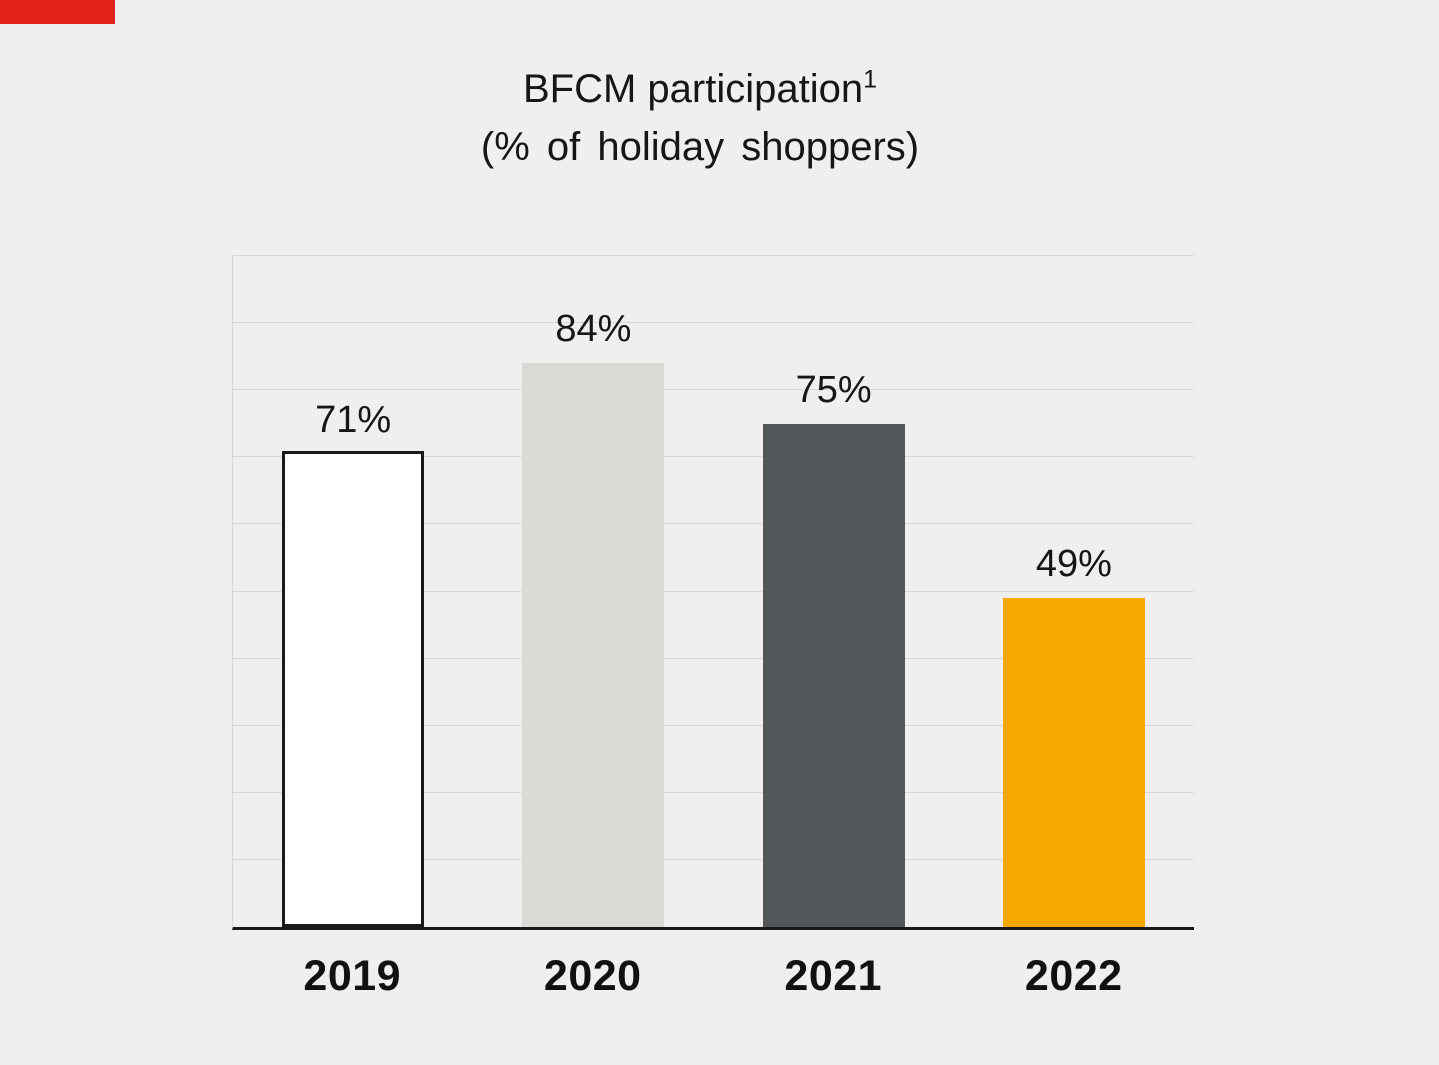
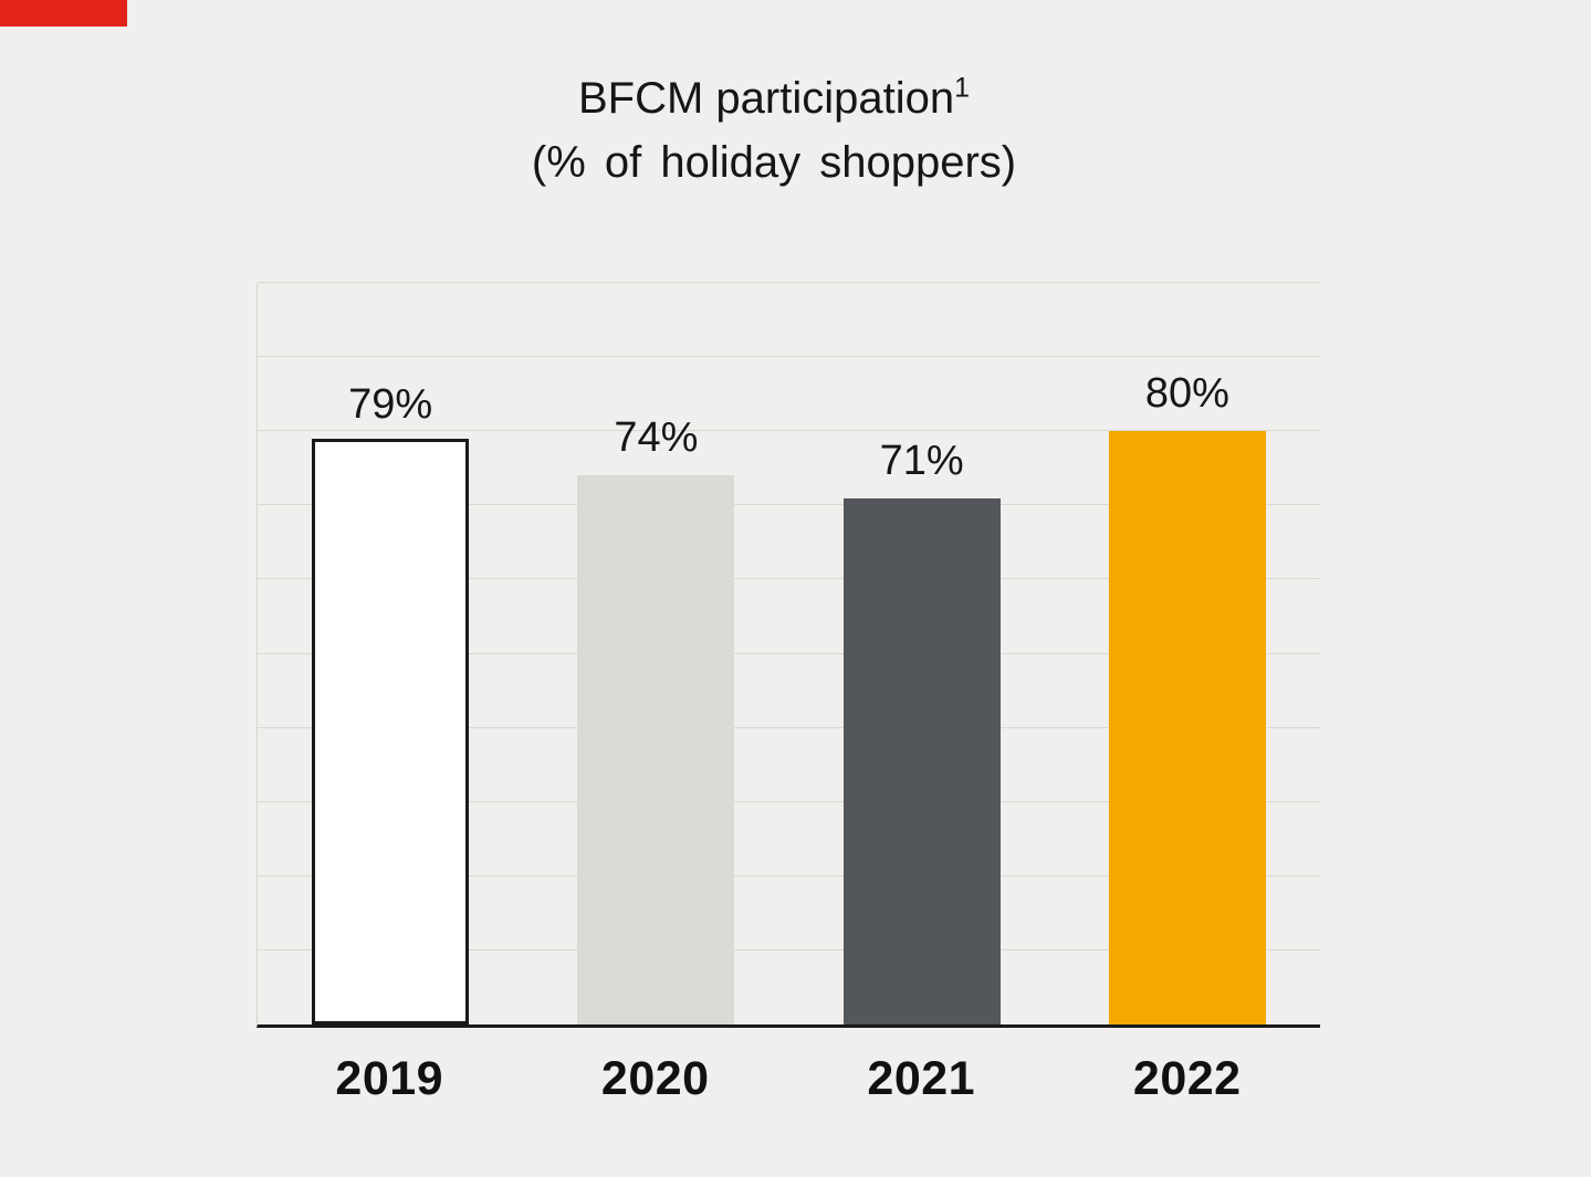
2019: 71% -> 79%
2020: 84% -> 74%
2021: 75% -> 71%
2022: 49% -> 80%
